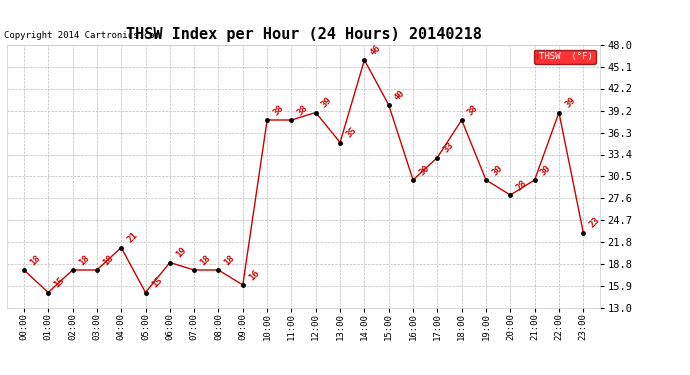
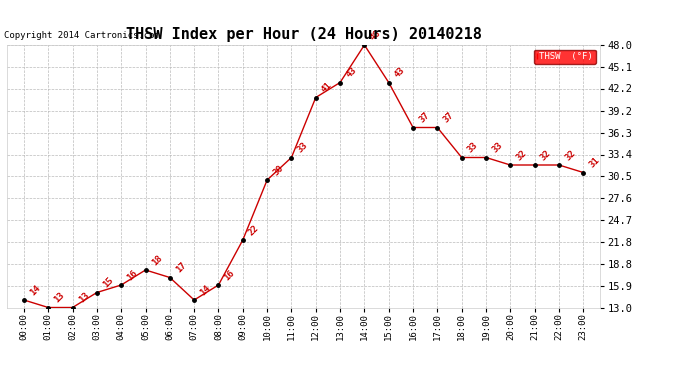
00:00: 18 -> 14
01:00: 15 -> 13
02:00: 18 -> 13
03:00: 18 -> 15
04:00: 21 -> 16
05:00: 15 -> 18
06:00: 19 -> 17
07:00: 18 -> 14
08:00: 18 -> 16
09:00: 16 -> 22
10:00: 38 -> 30
11:00: 38 -> 33
12:00: 39 -> 41
13:00: 35 -> 43
14:00: 46 -> 48
15:00: 40 -> 43
16:00: 30 -> 37
17:00: 33 -> 37
18:00: 38 -> 33
19:00: 30 -> 33
20:00: 28 -> 32
21:00: 30 -> 32
22:00: 39 -> 32
23:00: 23 -> 31
